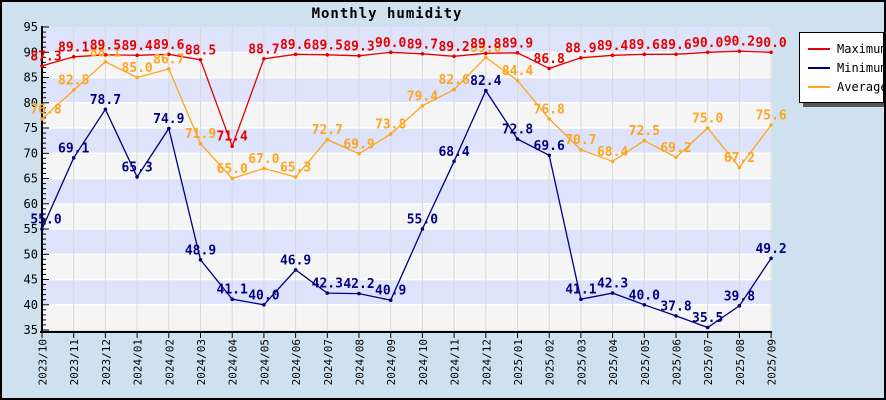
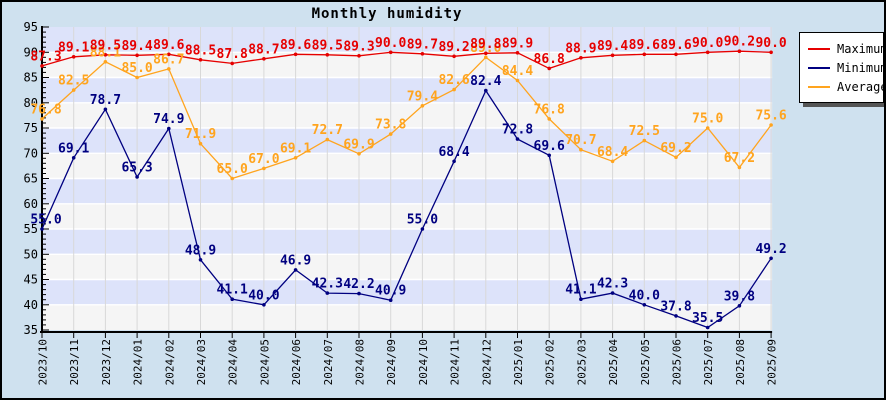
Maximum/2024/04: 71.4 -> 87.8
Average/2024/06: 65.3 -> 69.1
